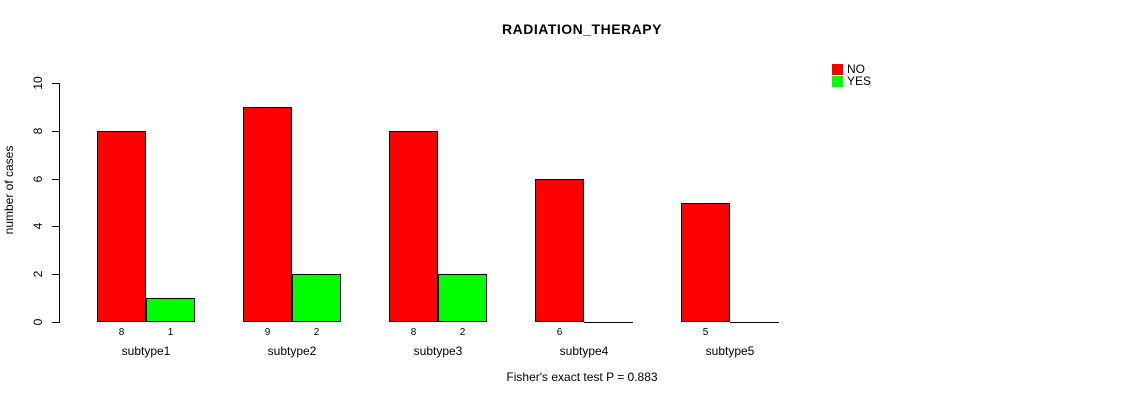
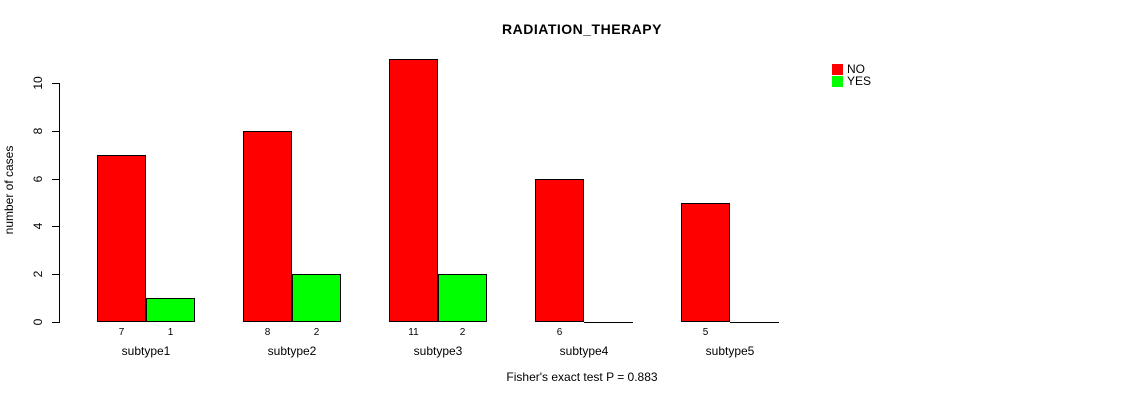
NO/subtype1: 8 -> 7
NO/subtype2: 9 -> 8
NO/subtype3: 8 -> 11
